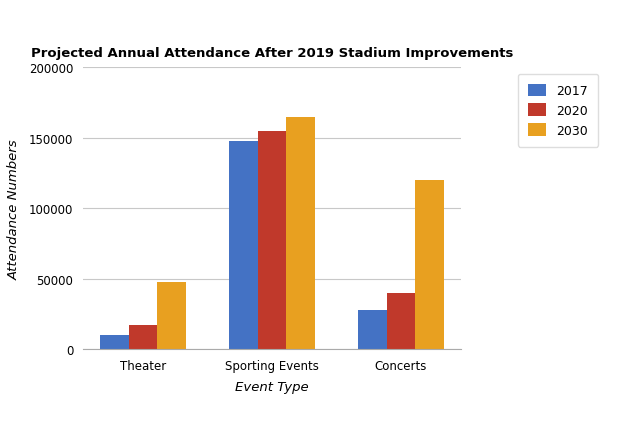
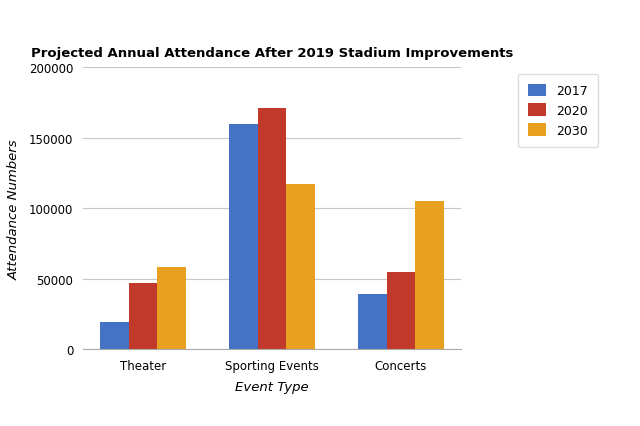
2017/Theater: 10000 -> 19000
2020/Theater: 17000 -> 47000
2030/Theater: 48000 -> 58000
2017/Sporting Events: 148000 -> 160000
2020/Sporting Events: 155000 -> 171000
2030/Sporting Events: 165000 -> 117000
2017/Concerts: 28000 -> 39000
2020/Concerts: 40000 -> 55000
2030/Concerts: 120000 -> 105000
